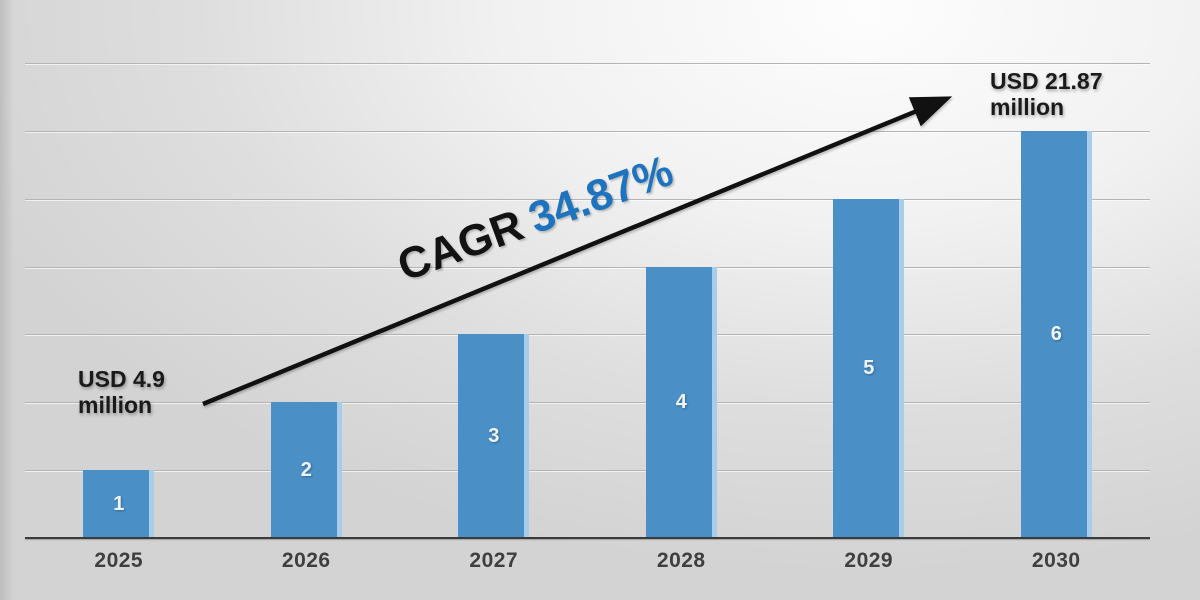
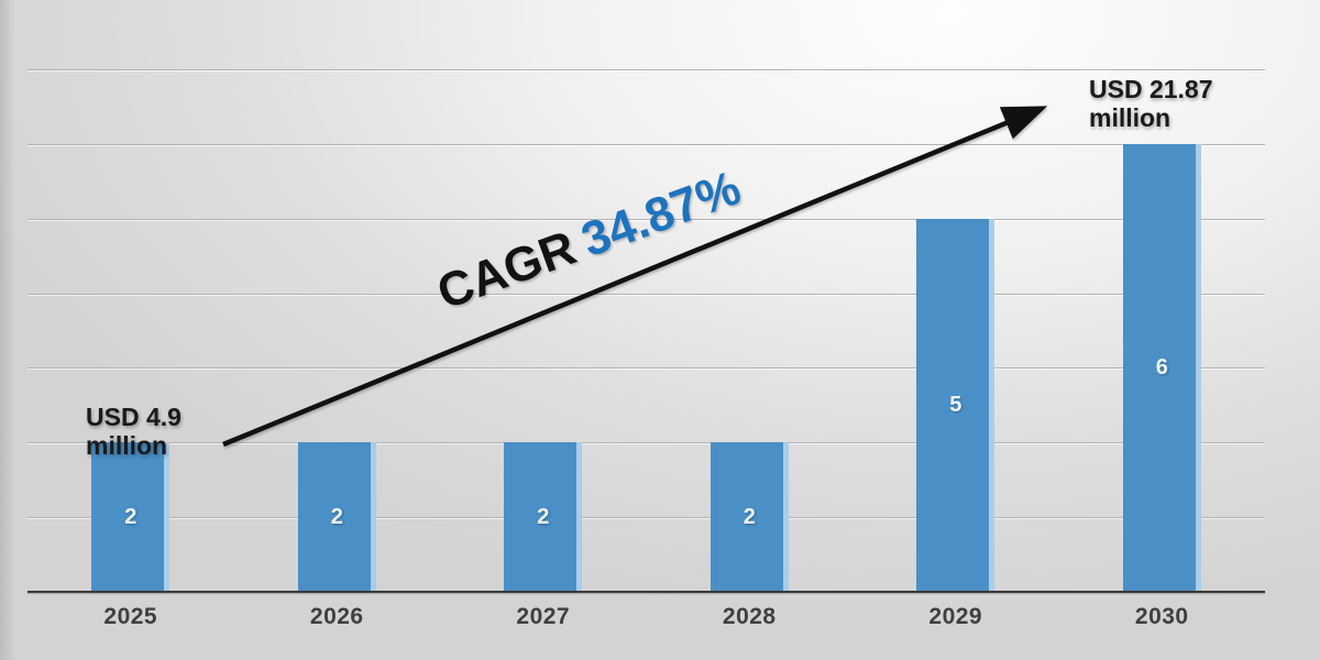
2025: 1 -> 2
2027: 3 -> 2
2028: 4 -> 2
